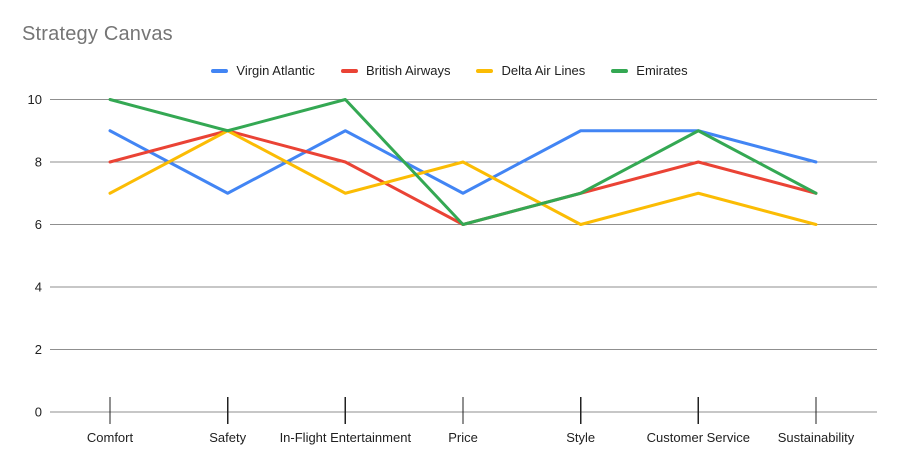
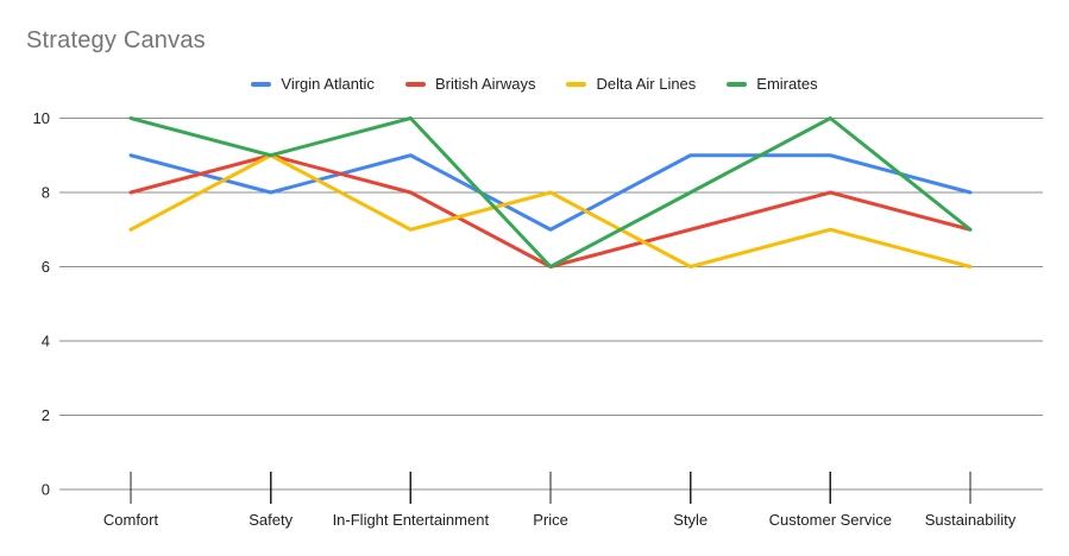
Virgin Atlantic/Safety: 7 -> 8
Emirates/Style: 7 -> 8
Emirates/Customer Service: 9 -> 10
